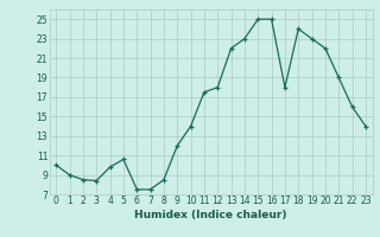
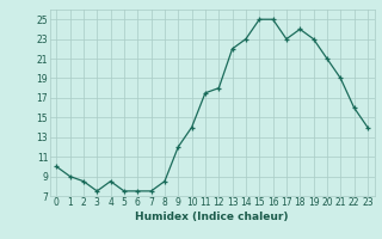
3: 8.4 -> 7.5
4: 9.8 -> 8.5
5: 10.6 -> 7.5
17: 18.0 -> 23.0
20: 22.0 -> 21.0
